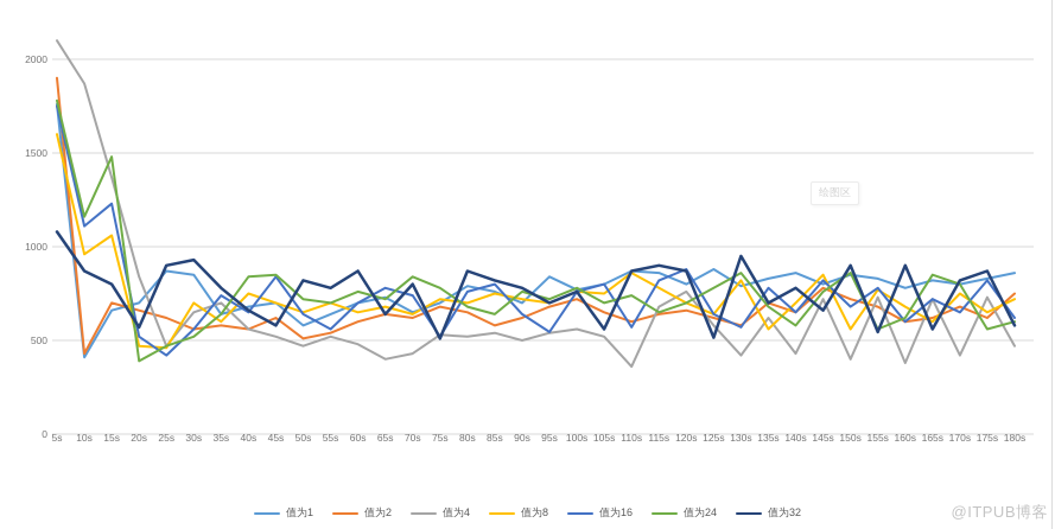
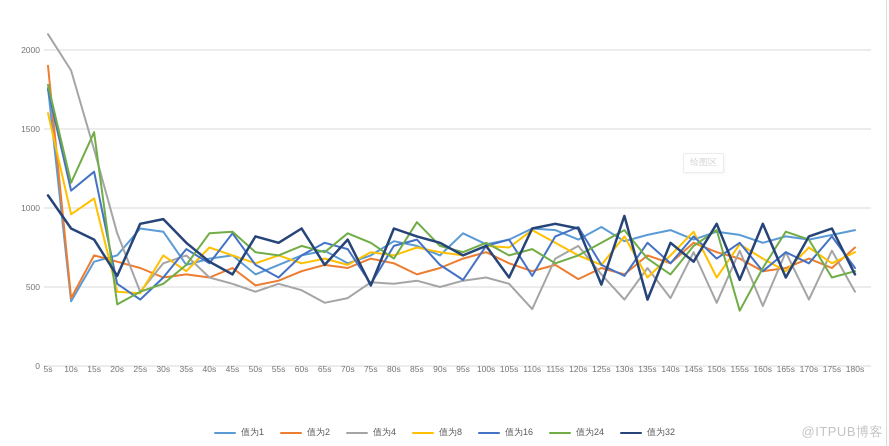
值为24/85s: 640 -> 910
值为2/120s: 660 -> 550
值为32/135s: 700 -> 420
值为24/155s: 560 -> 350
